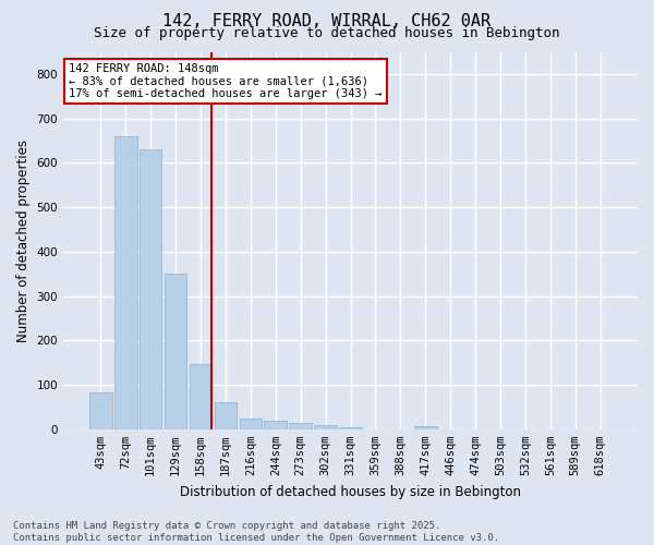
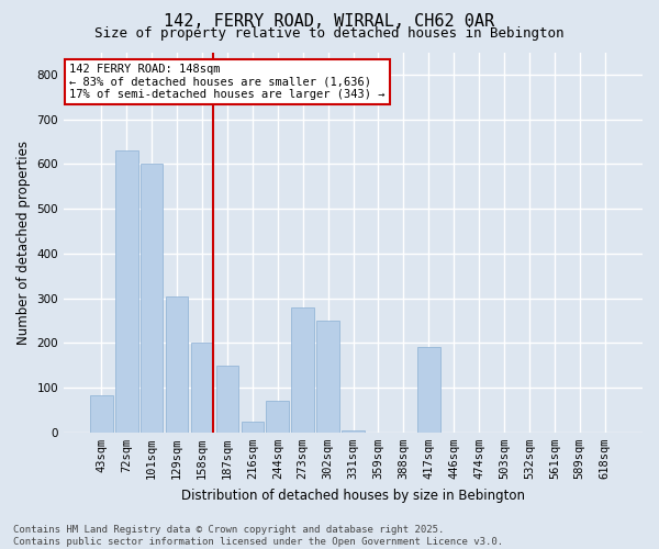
72sqm: 660 -> 630
101sqm: 630 -> 600
129sqm: 350 -> 305
158sqm: 148 -> 200
187sqm: 60 -> 150
244sqm: 18 -> 70
273sqm: 14 -> 280
302sqm: 10 -> 250
417sqm: 8 -> 190
